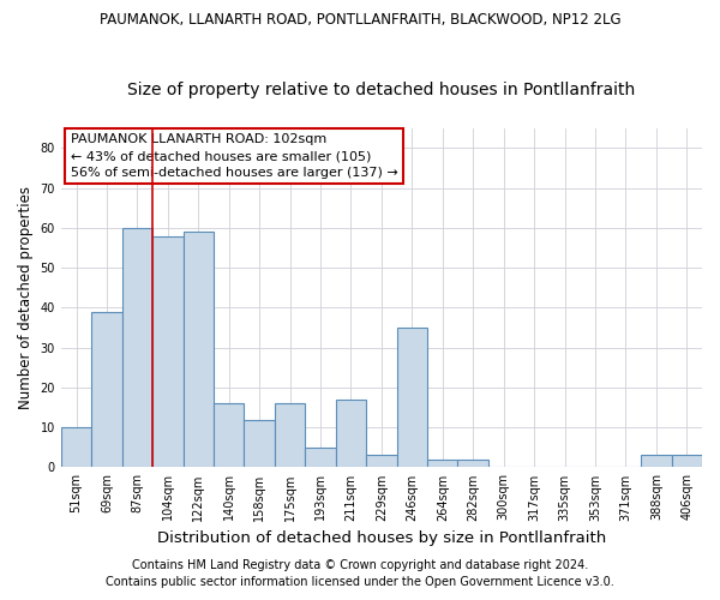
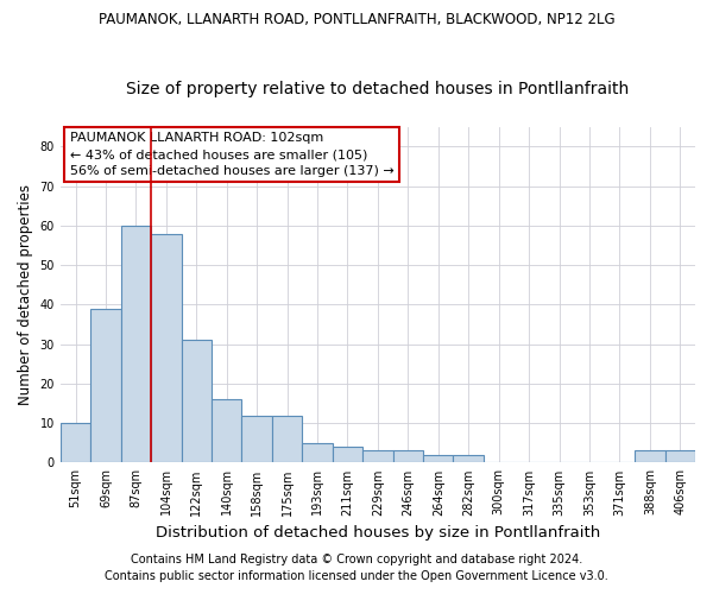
122sqm: 59 -> 31
175sqm: 16 -> 12
211sqm: 17 -> 4
246sqm: 35 -> 3
